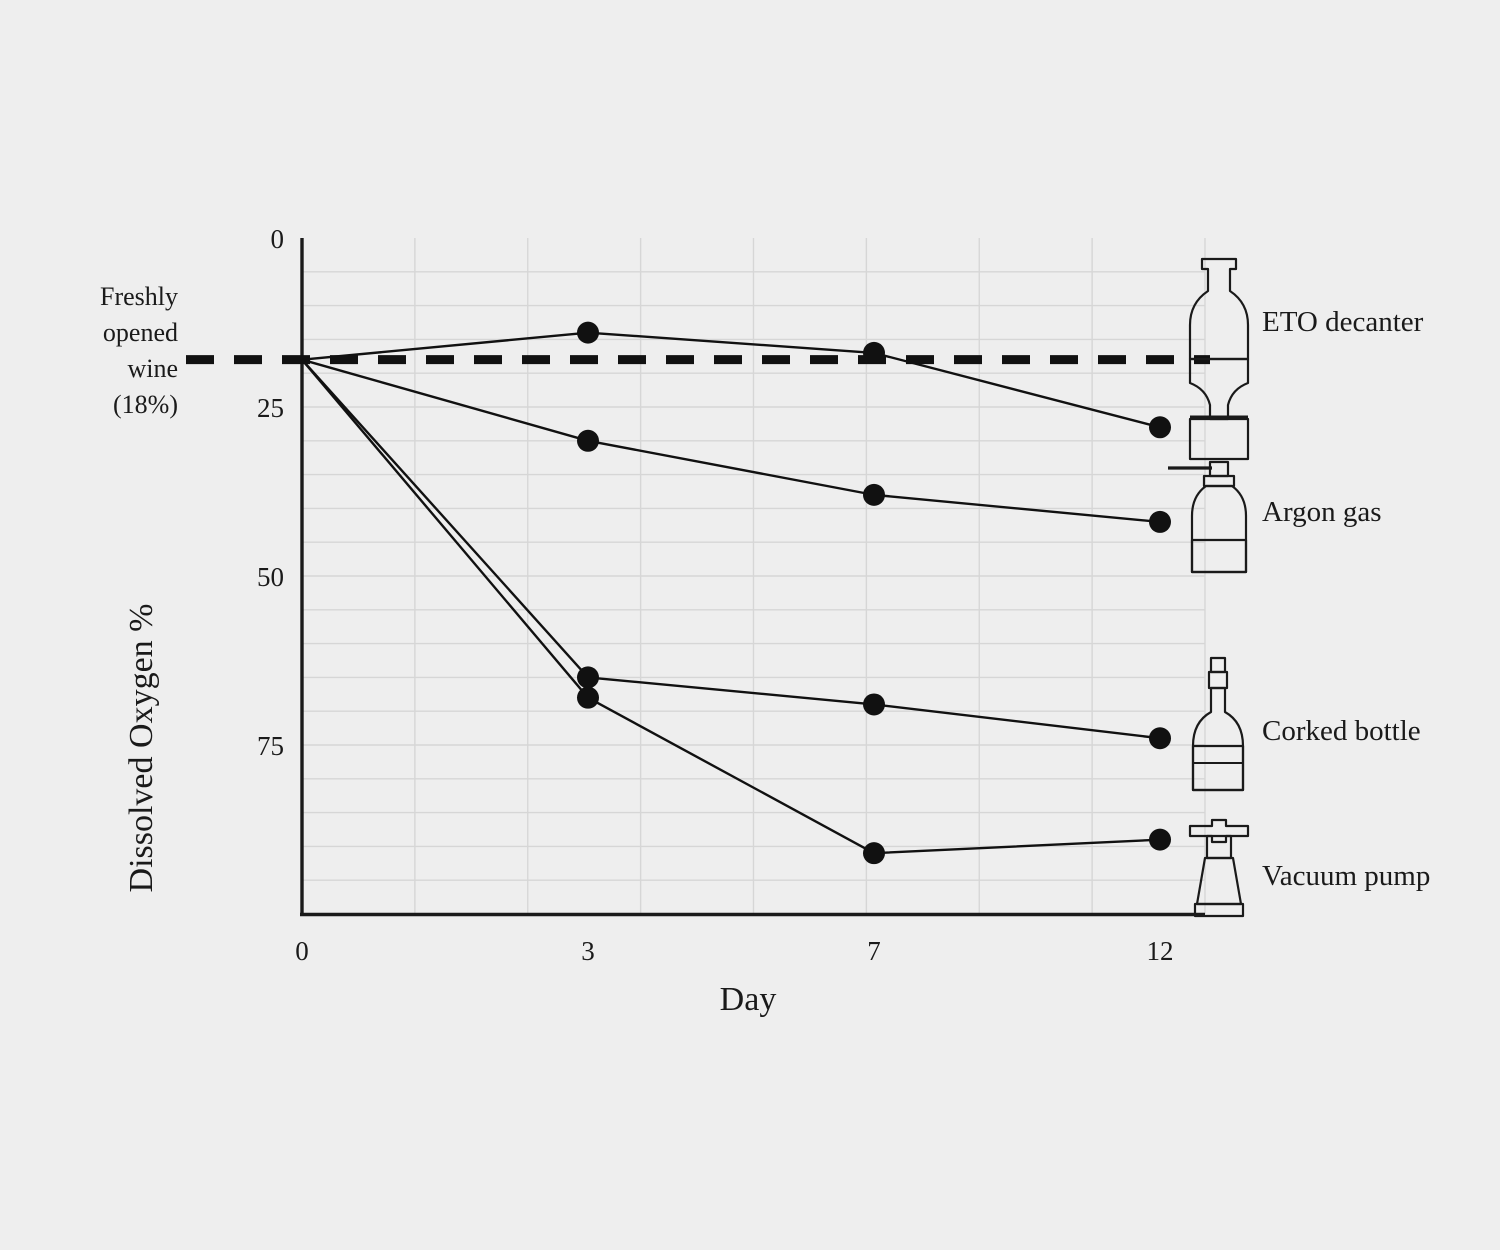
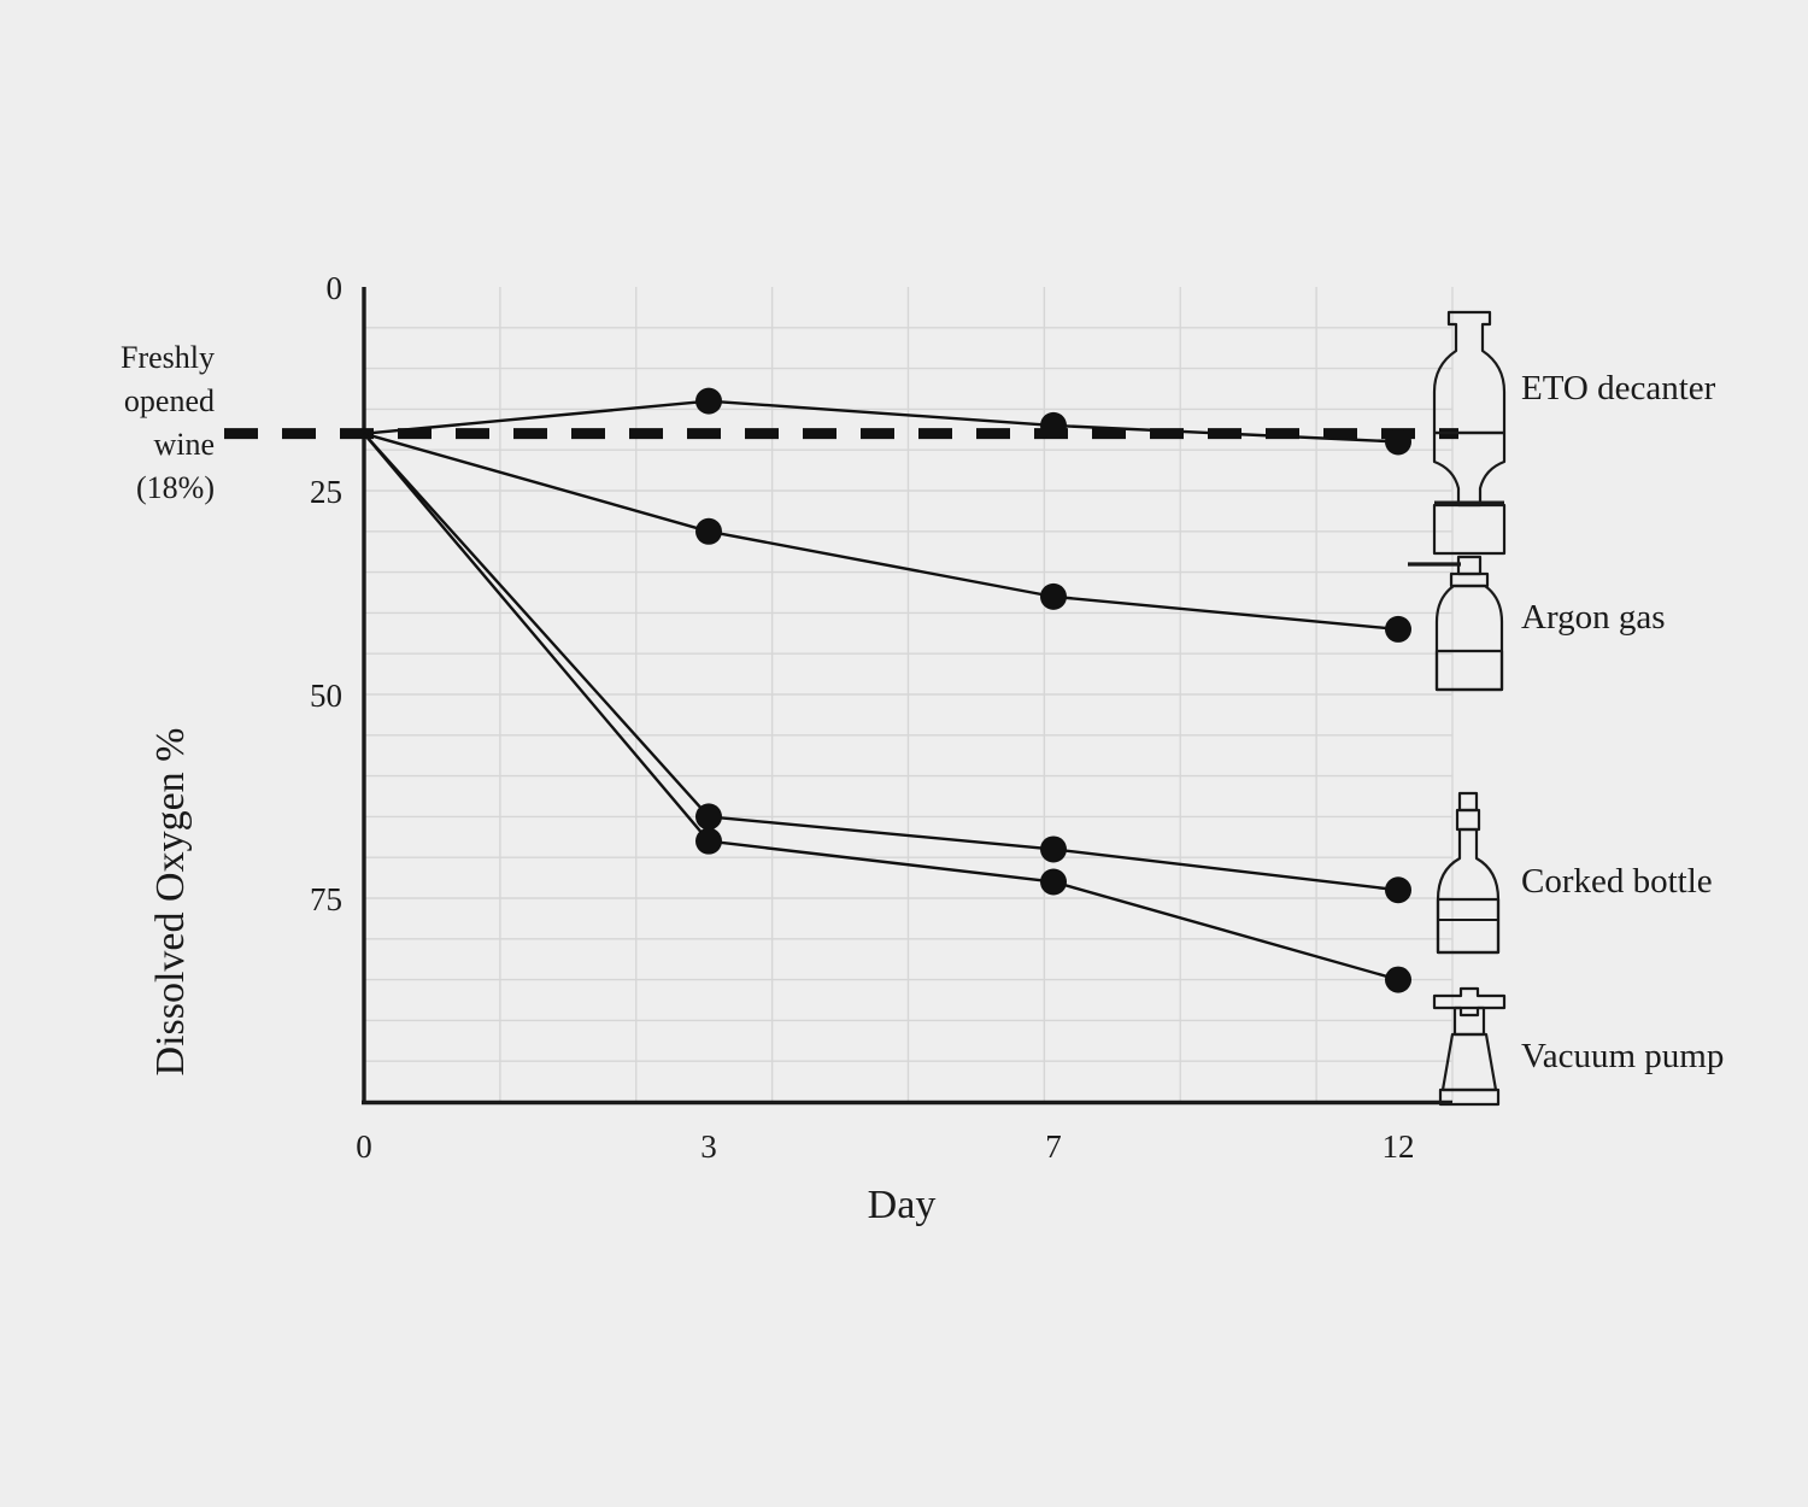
Vacuum pump/7: 91 -> 73
ETO decanter/12: 28 -> 19
Vacuum pump/12: 89 -> 85
